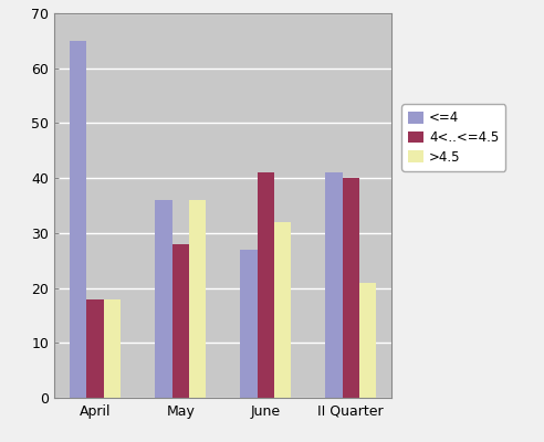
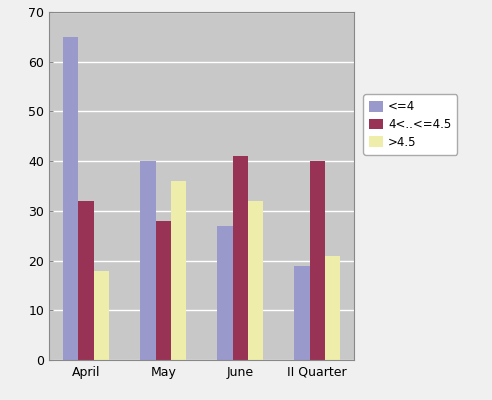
4<..<=4.5/April: 18 -> 32
<=4/May: 36 -> 40
<=4/II Quarter: 41 -> 19
